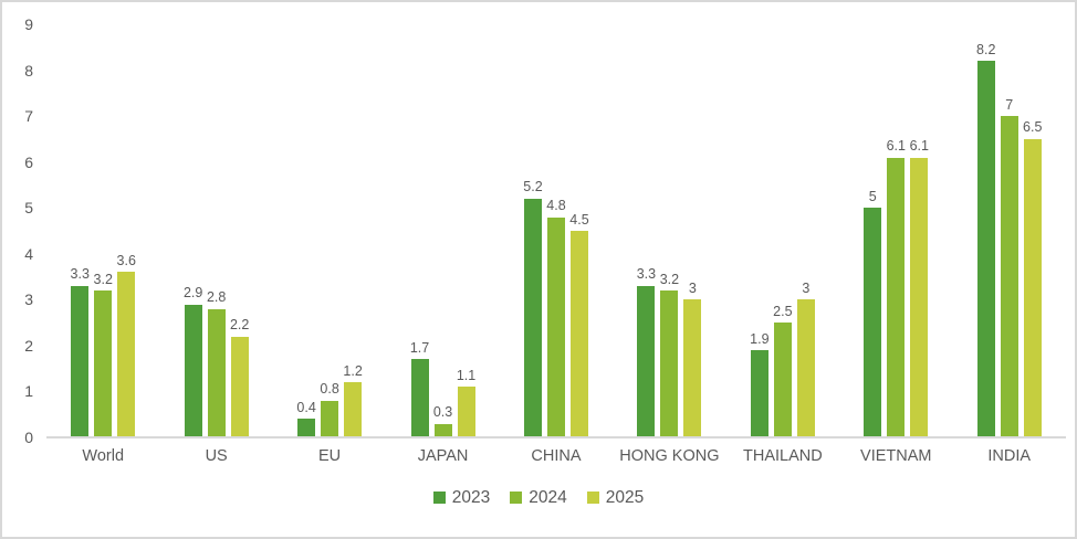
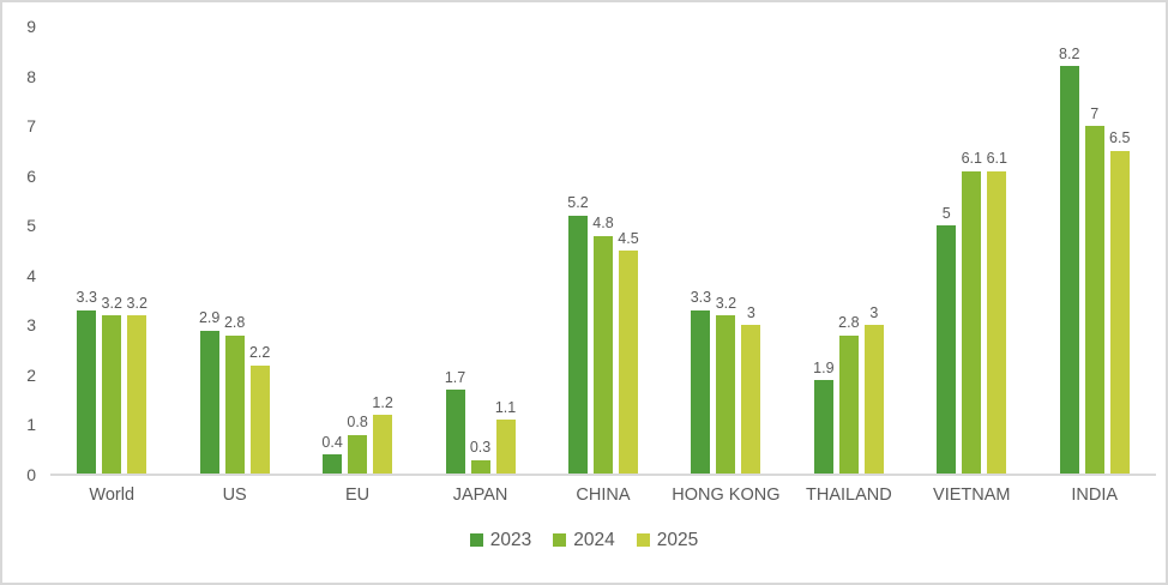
2025/World: 3.6 -> 3.2
2024/THAILAND: 2.5 -> 2.8
